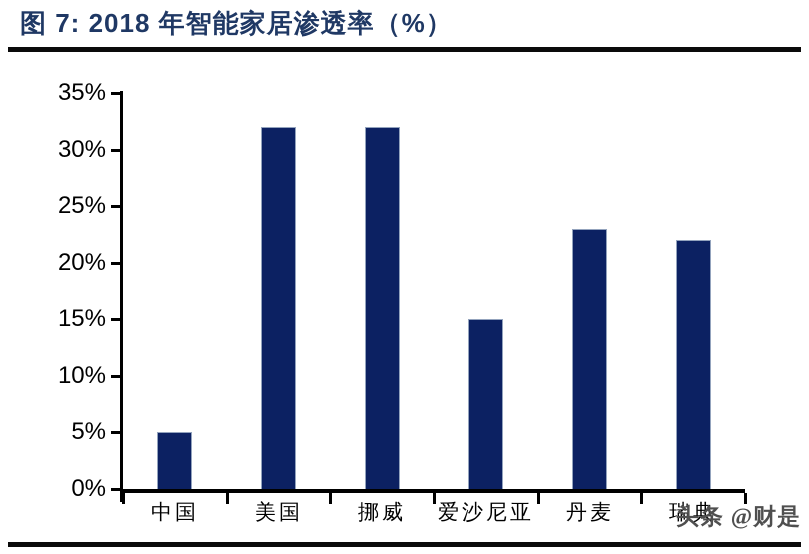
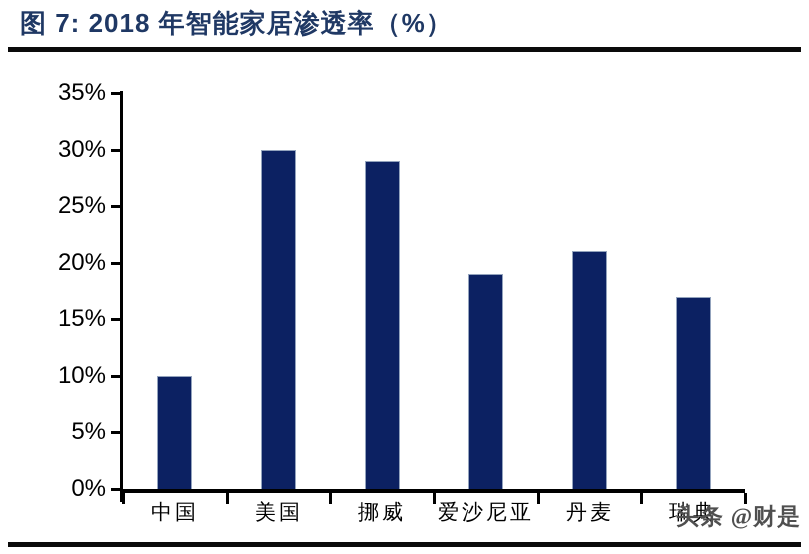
中国: 5% -> 10%
美国: 32% -> 30%
挪威: 32% -> 29%
爱沙尼亚: 15% -> 19%
丹麦: 23% -> 21%
瑞典: 22% -> 17%
